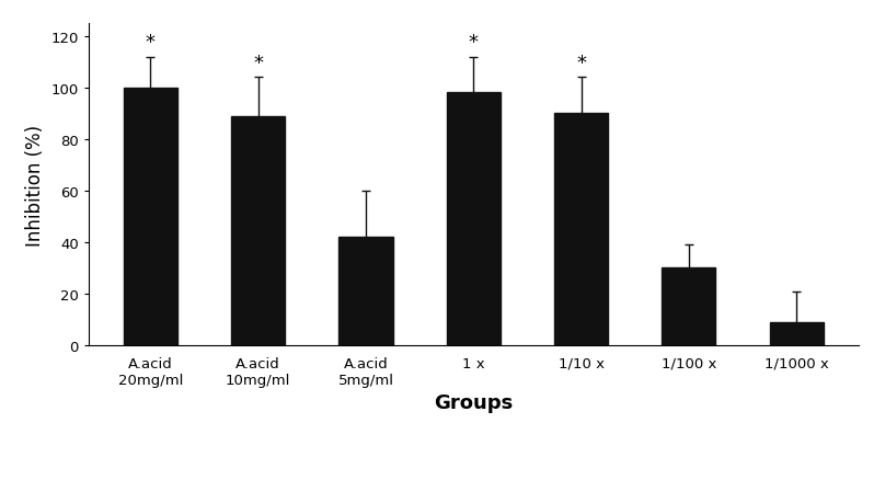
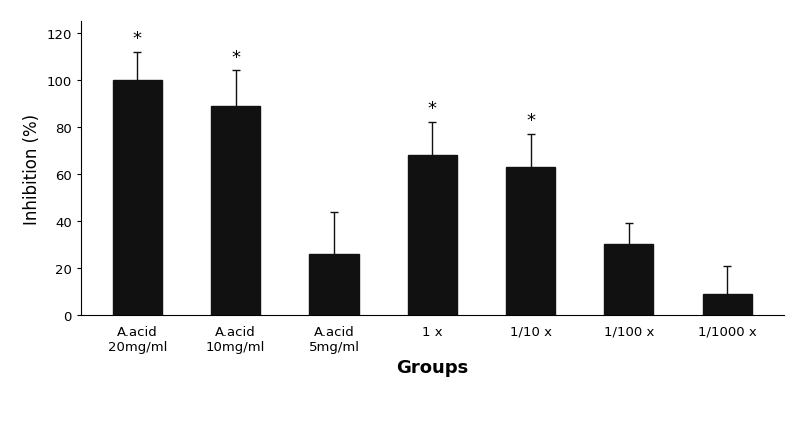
A.acid 5mg/ml: 42 -> 26
1 x: 98 -> 68
1/10 x: 90 -> 63
